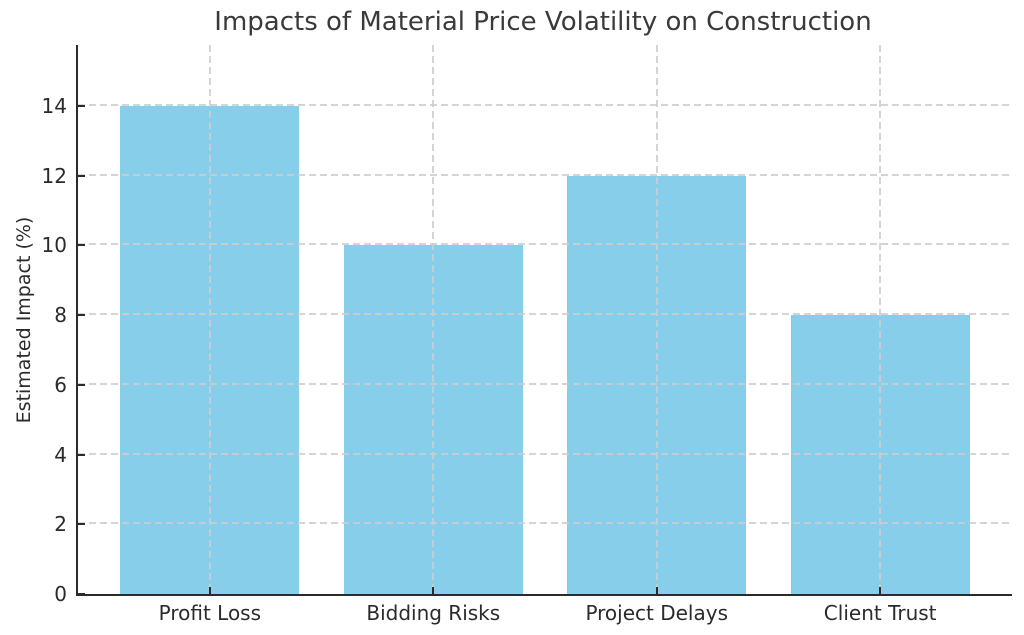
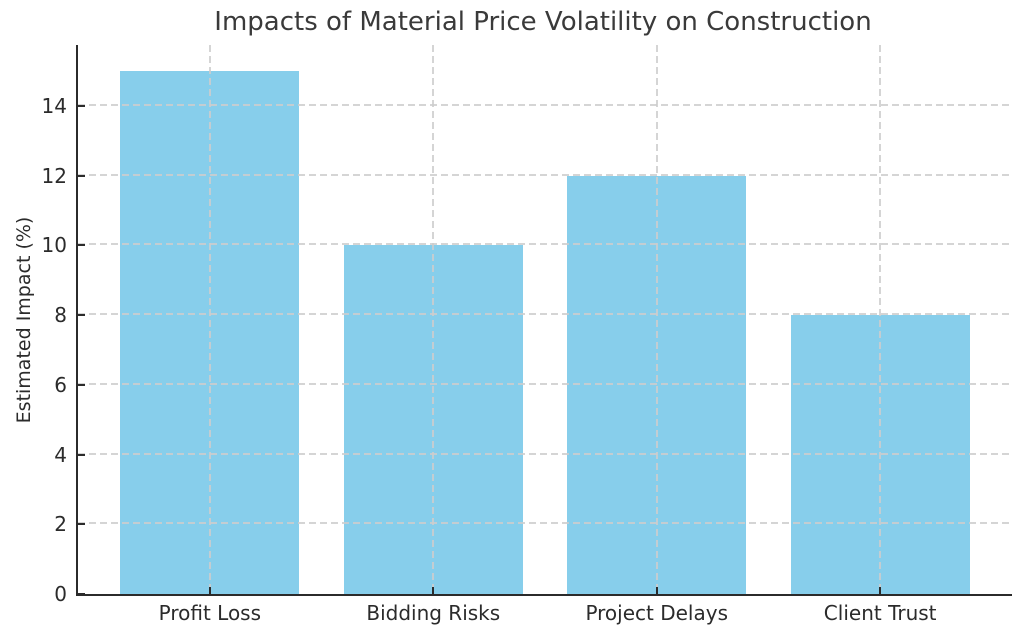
Profit Loss: 14 -> 15
